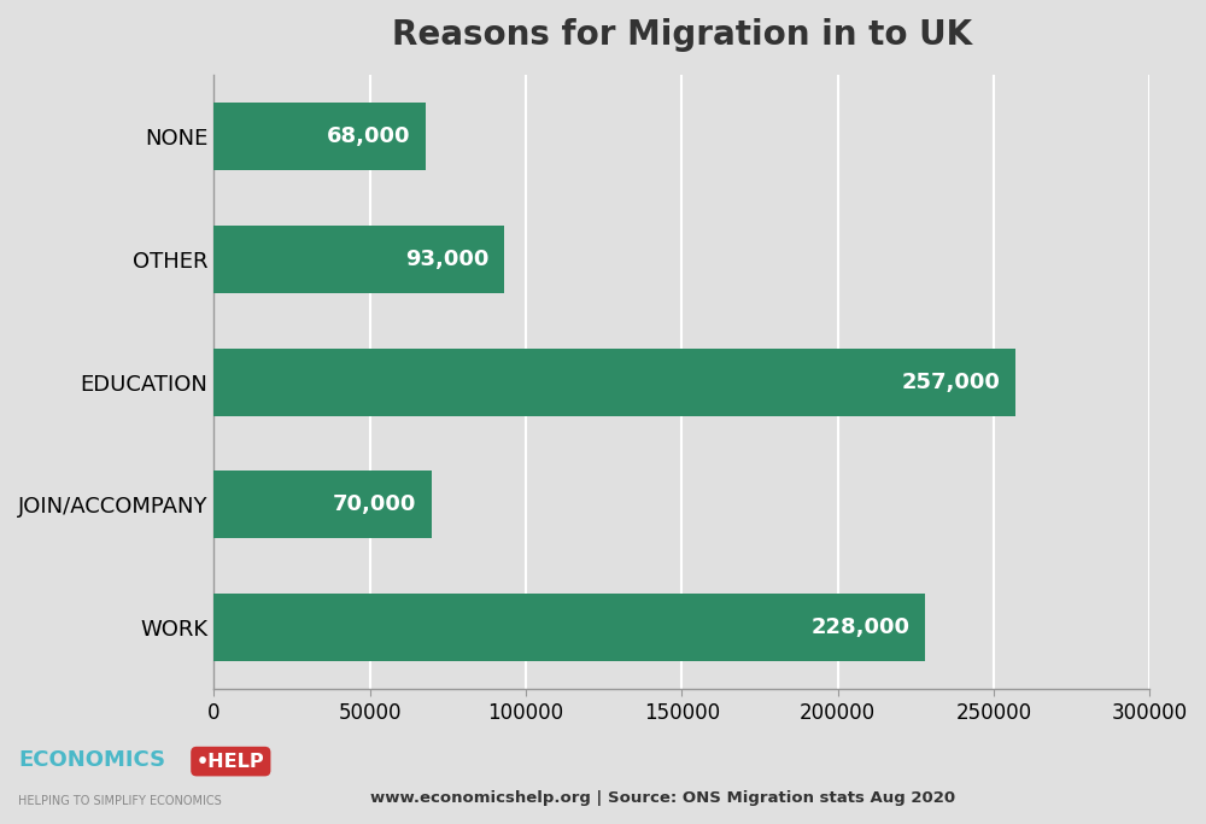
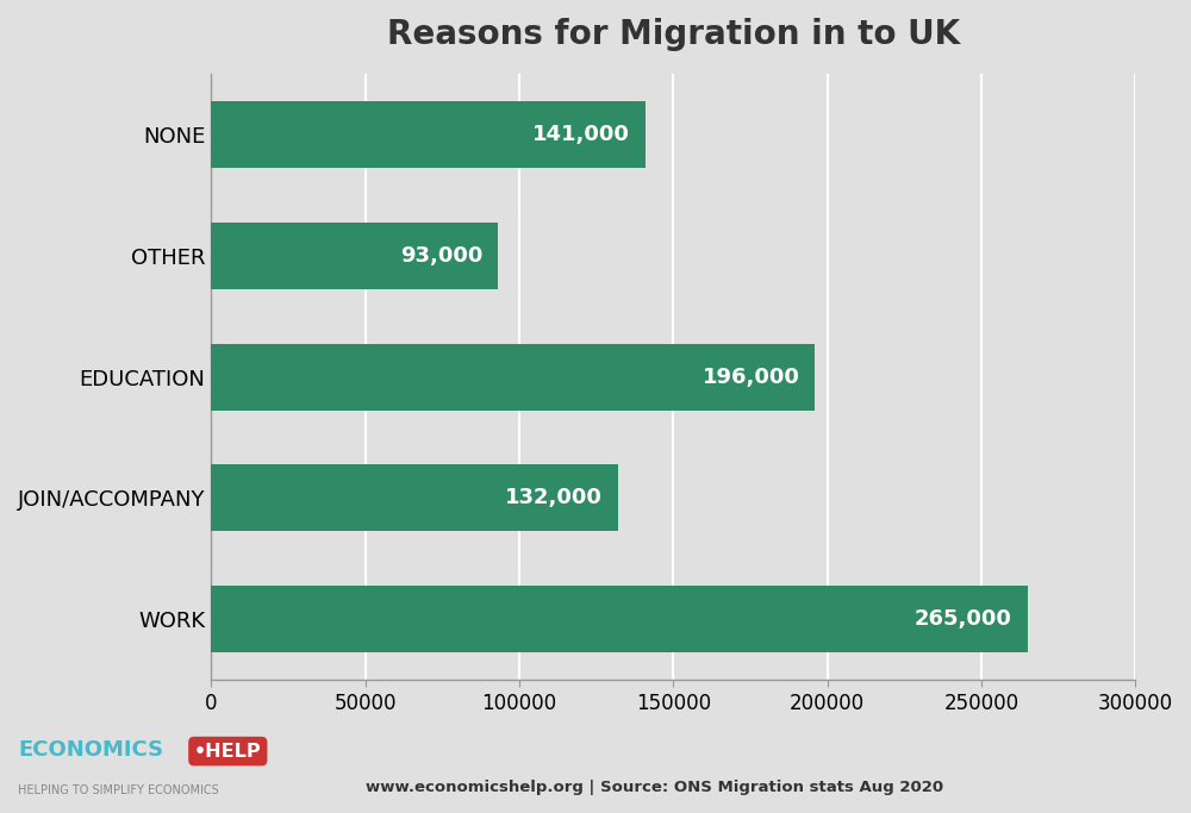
NONE: 68,000 -> 141,000
EDUCATION: 257,000 -> 196,000
JOIN/ACCOMPANY: 70,000 -> 132,000
WORK: 228,000 -> 265,000
